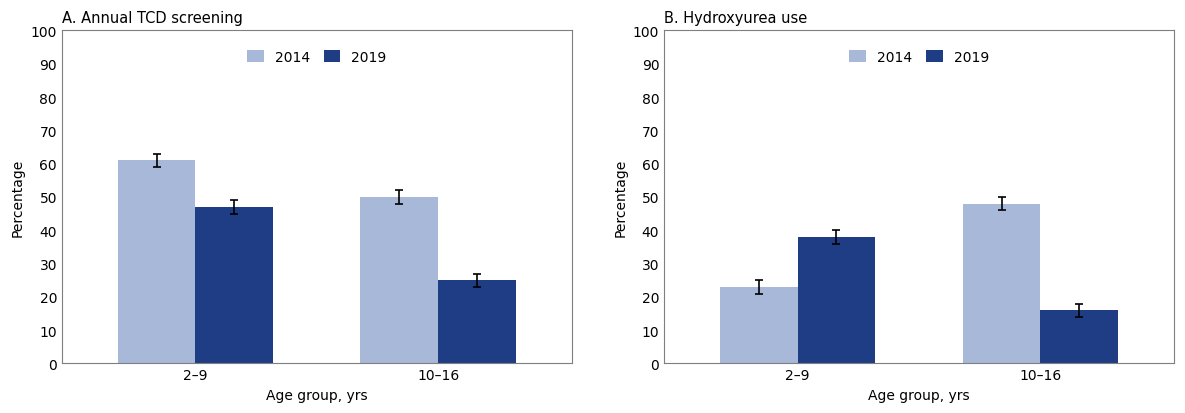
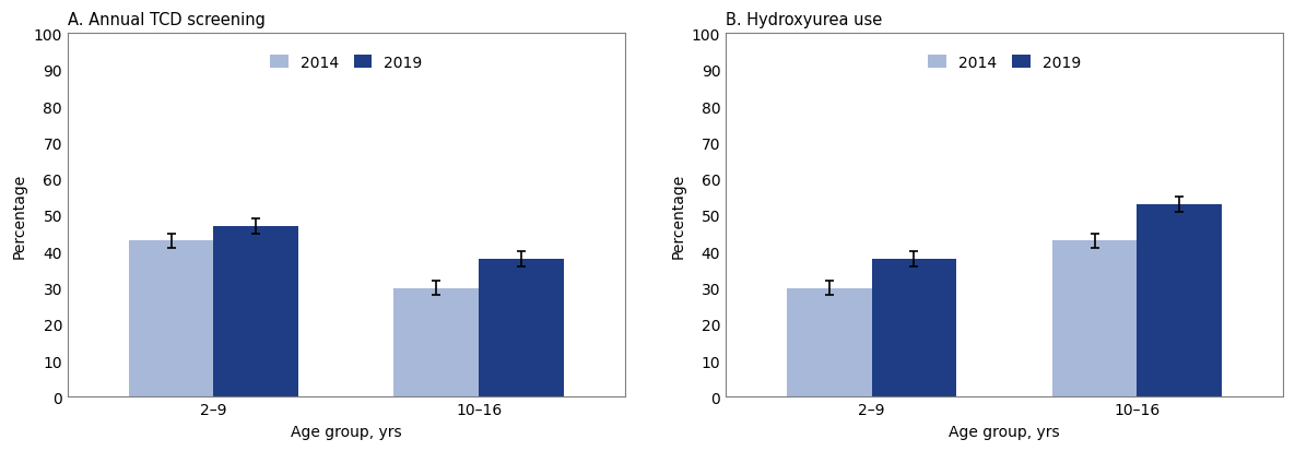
A. Annual TCD screening/2014/2–9: 61 -> 43
A. Annual TCD screening/2014/10–16: 50 -> 30
A. Annual TCD screening/2019/10–16: 25 -> 38
B. Hydroxyurea use/2014/2–9: 23 -> 30
B. Hydroxyurea use/2014/10–16: 48 -> 43
B. Hydroxyurea use/2019/10–16: 16 -> 53
